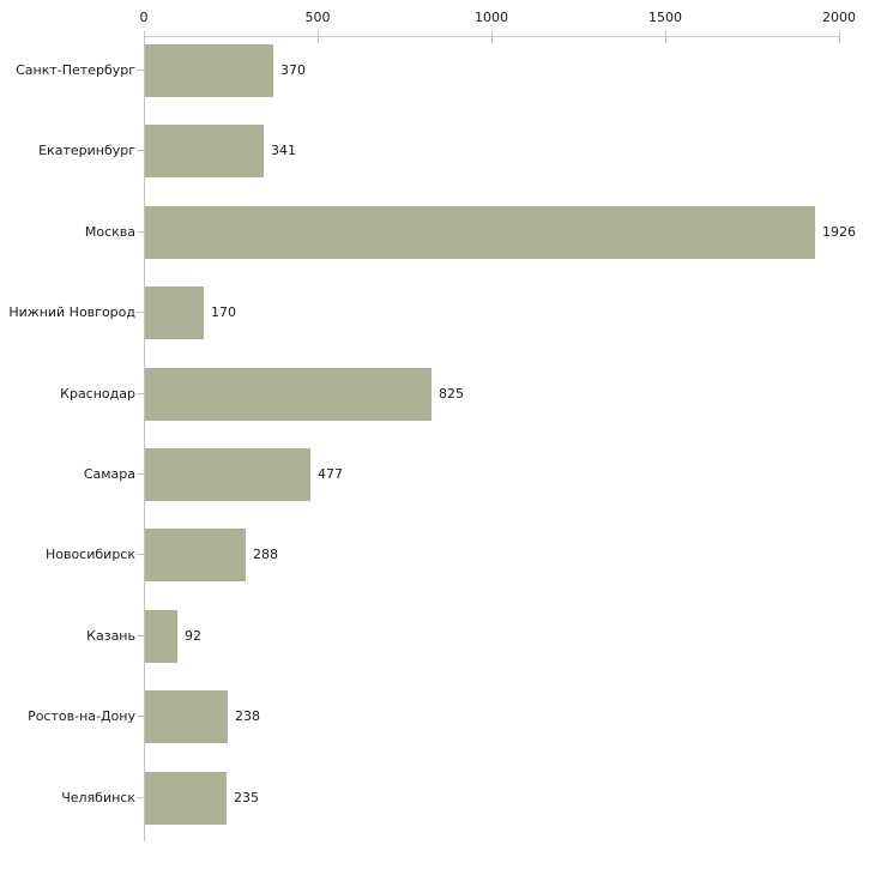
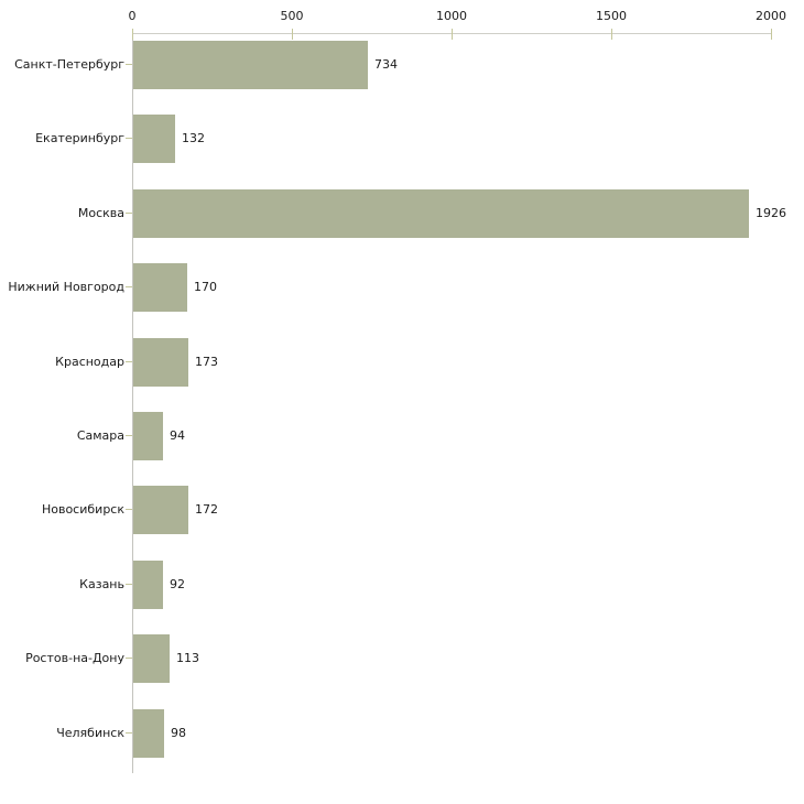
Санкт-Петербург: 370 -> 734
Екатеринбург: 341 -> 132
Краснодар: 825 -> 173
Самара: 477 -> 94
Новосибирск: 288 -> 172
Ростов-на-Дону: 238 -> 113
Челябинск: 235 -> 98
